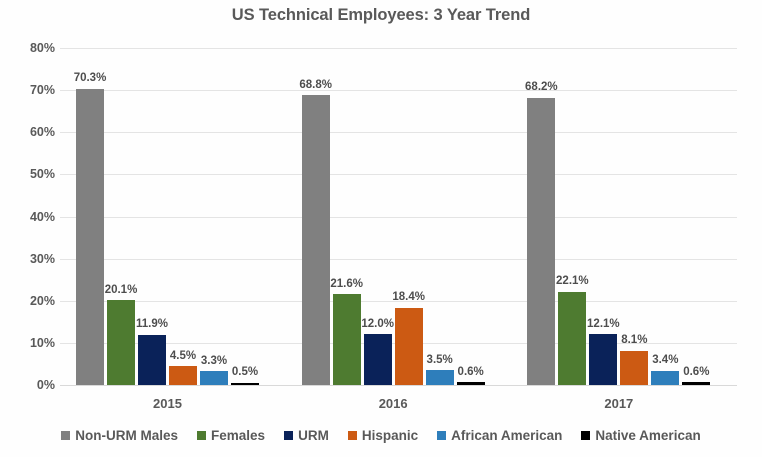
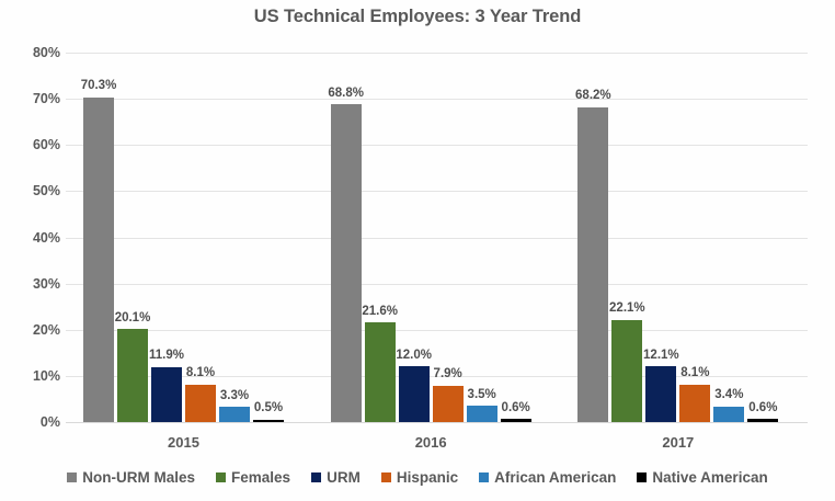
Hispanic/2015: 4.5% -> 8.1%
Hispanic/2016: 18.4% -> 7.9%
